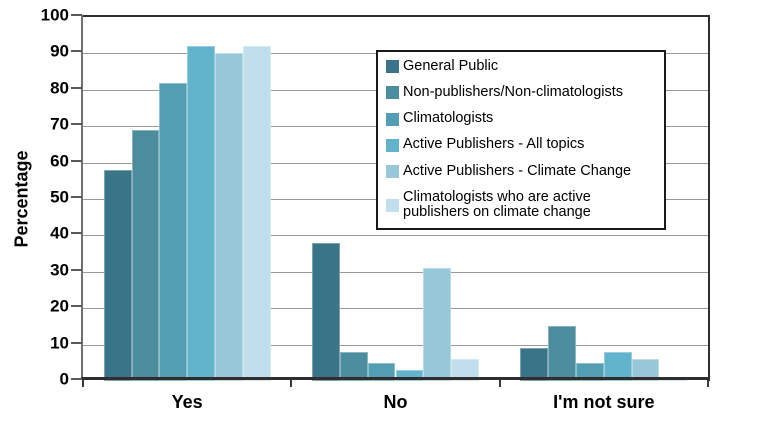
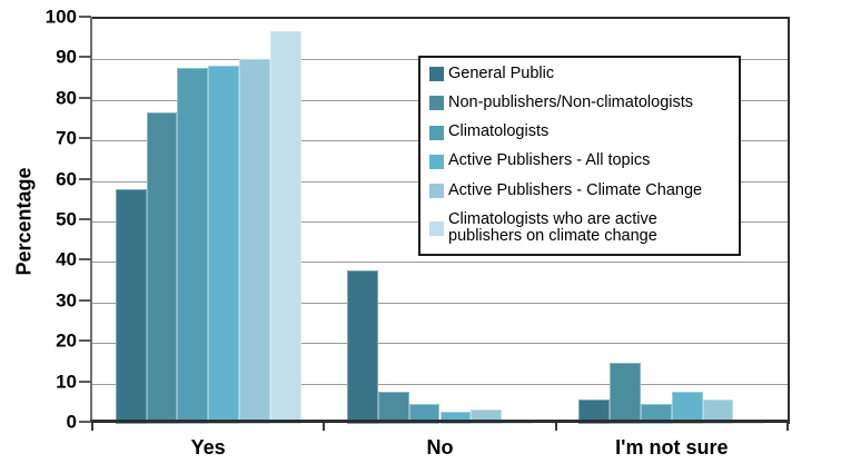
Non-publishers/Non-climatologists/Yes: 69 -> 77
Climatologists/Yes: 82 -> 88
Active Publishers - All topics/Yes: 92 -> 88
Climatologists who are active publishers on climate change/Yes: 92 -> 97
Active Publishers - Climate Change/No: 31 -> 4
Climatologists who are active publishers on climate change/No: 6 -> 1
General Public/I'm not sure: 9 -> 6
